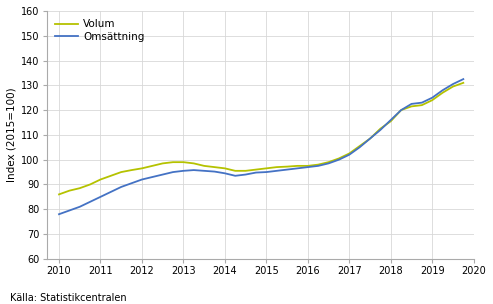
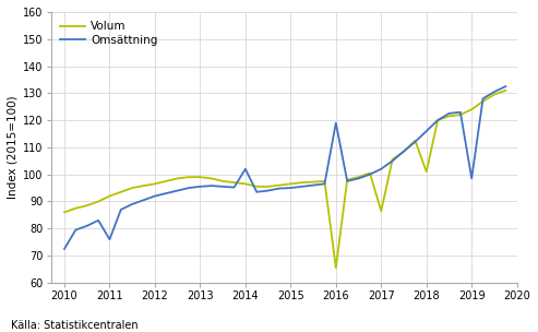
Omsättning/2010: 78.0 -> 72.5
Omsättning/2011: 85.0 -> 76.0
Omsättning/2014: 94.5 -> 102.0
Omsättning/2016: 97.0 -> 119.0
Volum/2016: 97.5 -> 65.5
Volum/2017: 102.5 -> 86.5
Volum/2018: 115.5 -> 101.0
Omsättning/2019: 125.0 -> 98.5
